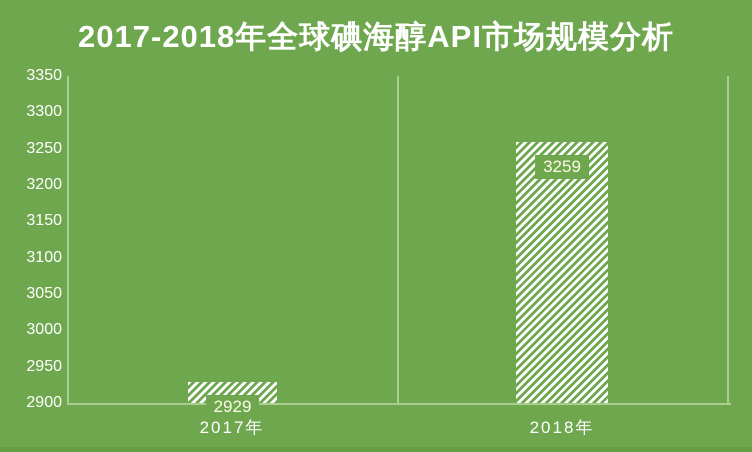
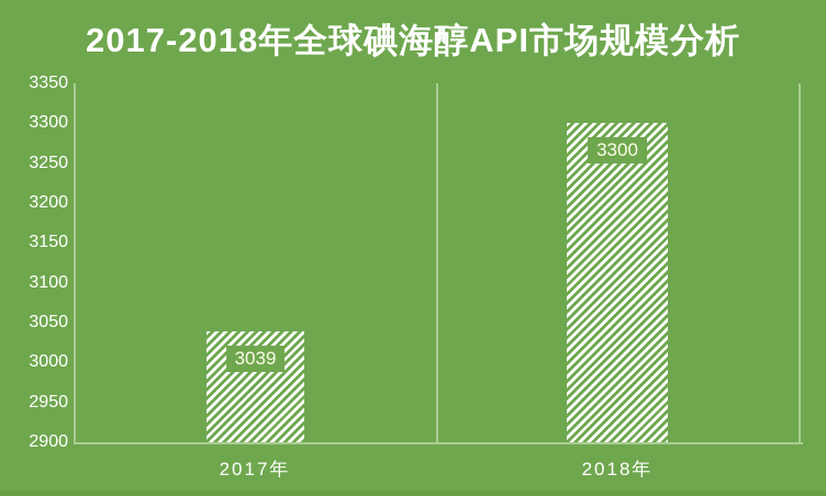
2017年: 2929 -> 3039
2018年: 3259 -> 3300
